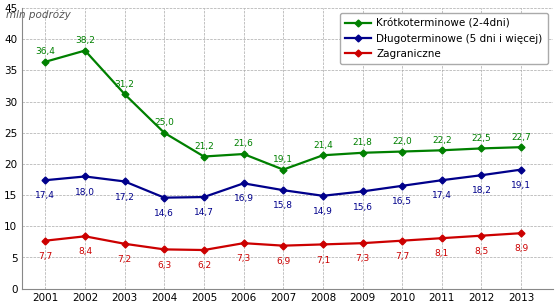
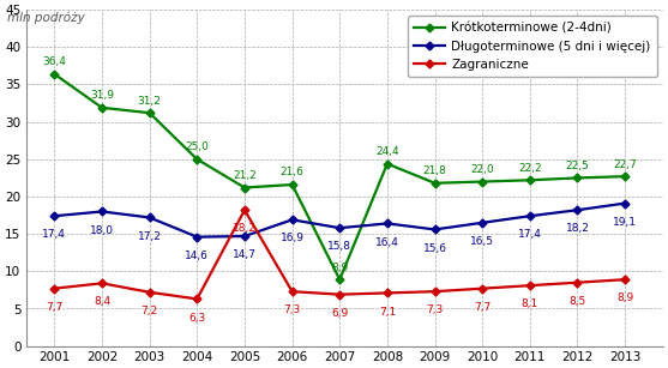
Krótkoterminowe (2-4dni)/2002: 38,2 -> 31,9
Zagraniczne/2005: 6,2 -> 18,2
Krótkoterminowe (2-4dni)/2007: 19,1 -> 8,9
Krótkoterminowe (2-4dni)/2008: 21,4 -> 24,4
Długoterminowe (5 dni i więcej)/2008: 14,9 -> 16,4
